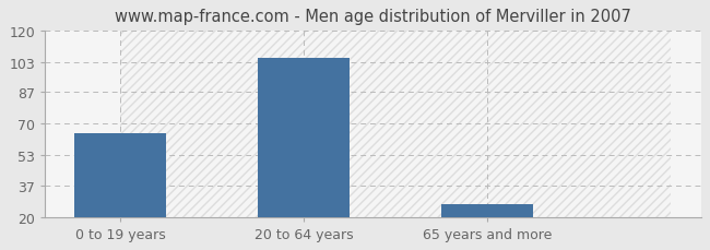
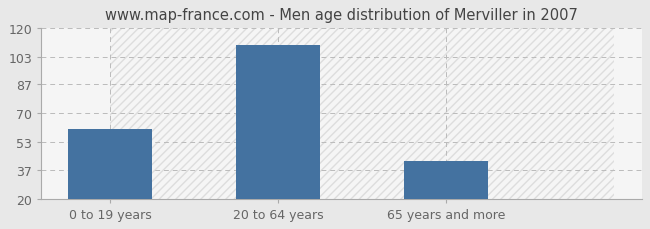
0 to 19 years: 65 -> 61
20 to 64 years: 105 -> 110
65 years and more: 27 -> 42
